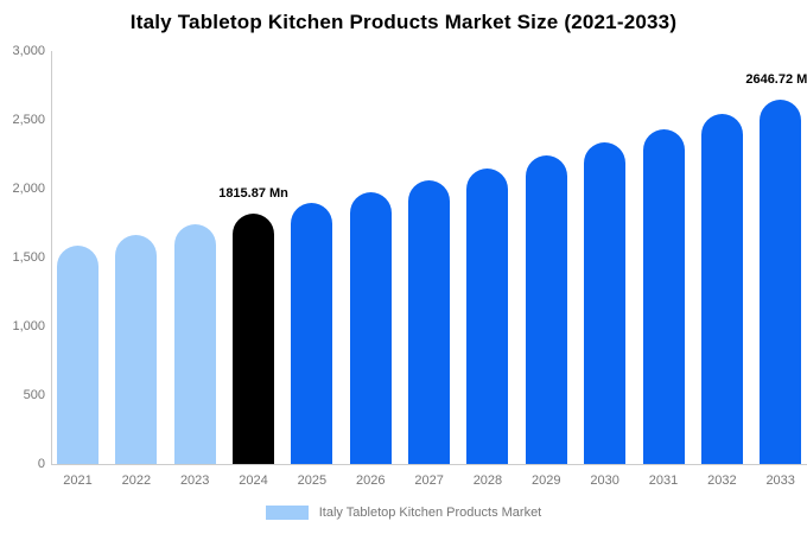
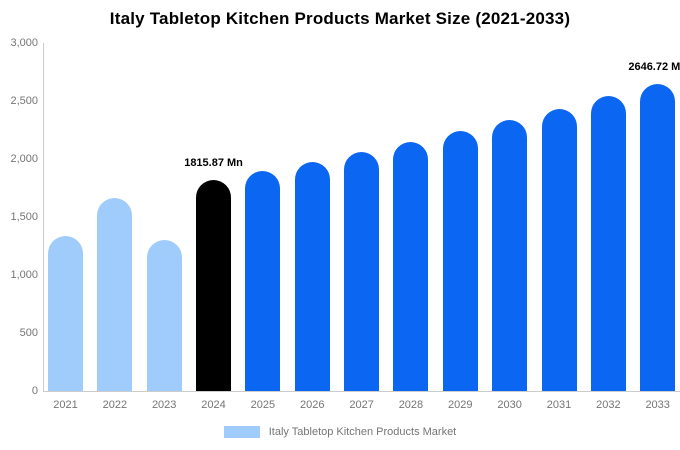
2021: 1590 -> 1340
2023: 1740 -> 1300
